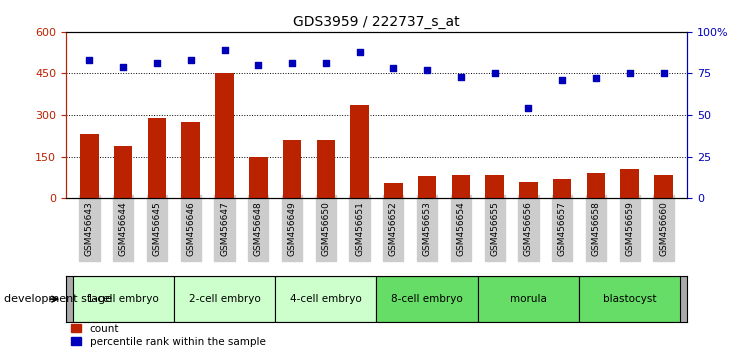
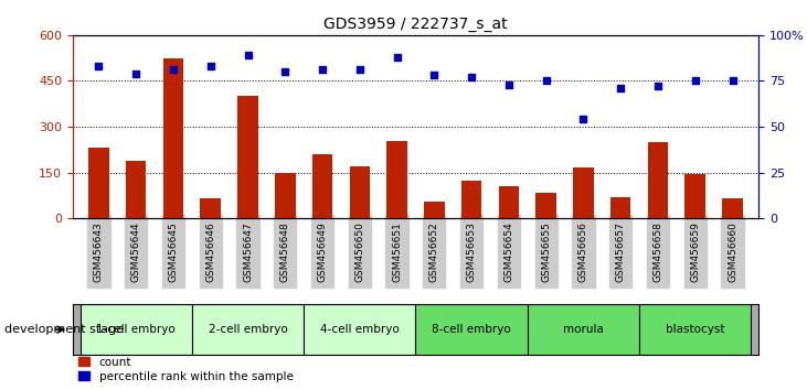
count/GSM456645: 290 -> 525
count/GSM456646: 275 -> 65
count/GSM456647: 450 -> 400
count/GSM456650: 210 -> 170
count/GSM456651: 335 -> 255
count/GSM456653: 80 -> 125
count/GSM456654: 85 -> 105
count/GSM456656: 60 -> 165
count/GSM456658: 90 -> 250
count/GSM456659: 105 -> 145
count/GSM456660: 85 -> 65
